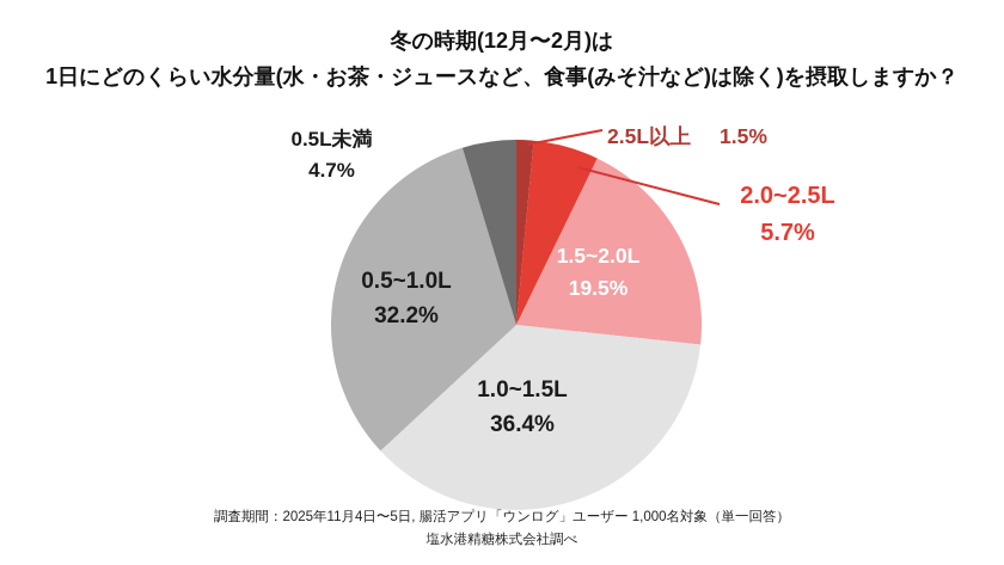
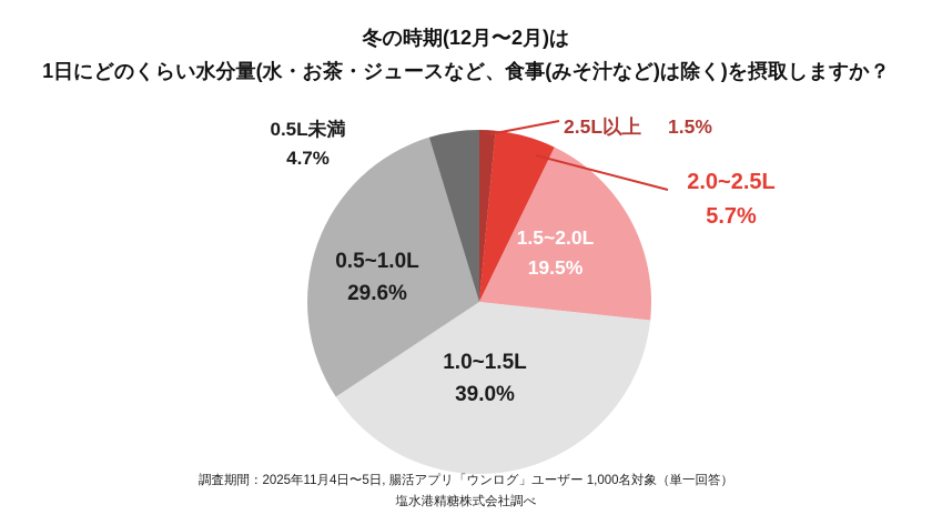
1.0~1.5L: 36.4% -> 39.0%
0.5~1.0L: 32.2% -> 29.6%
